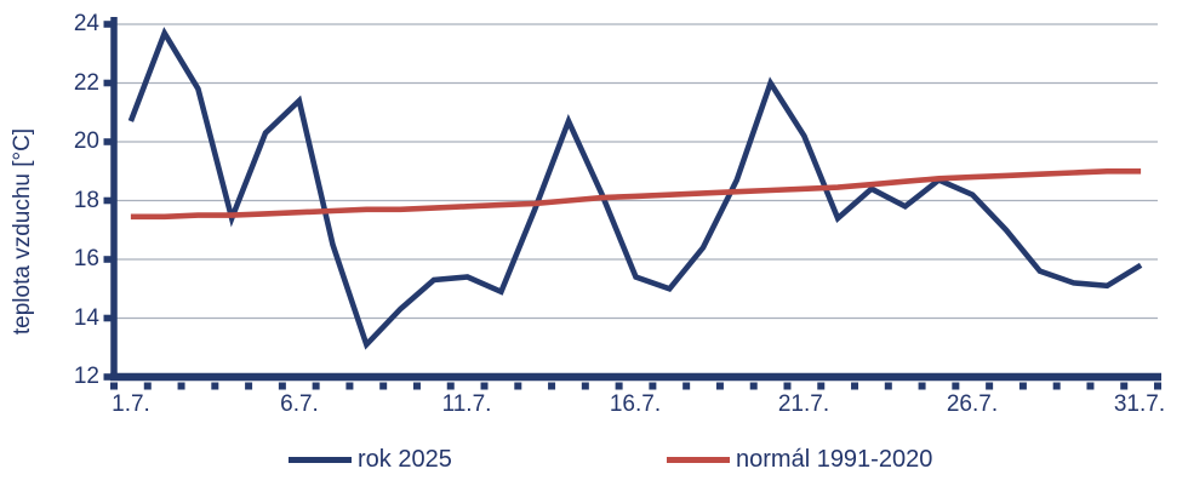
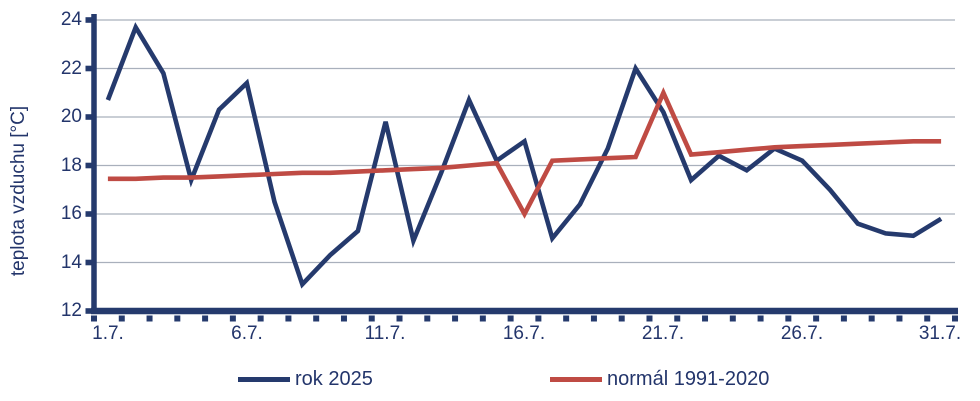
rok 2025/11.7.: 15.4 -> 19.8
rok 2025/16.7.: 15.4 -> 19.0
normál 1991-2020/16.7.: 18.1 -> 16.0
normál 1991-2020/21.7.: 18.4 -> 21.0
